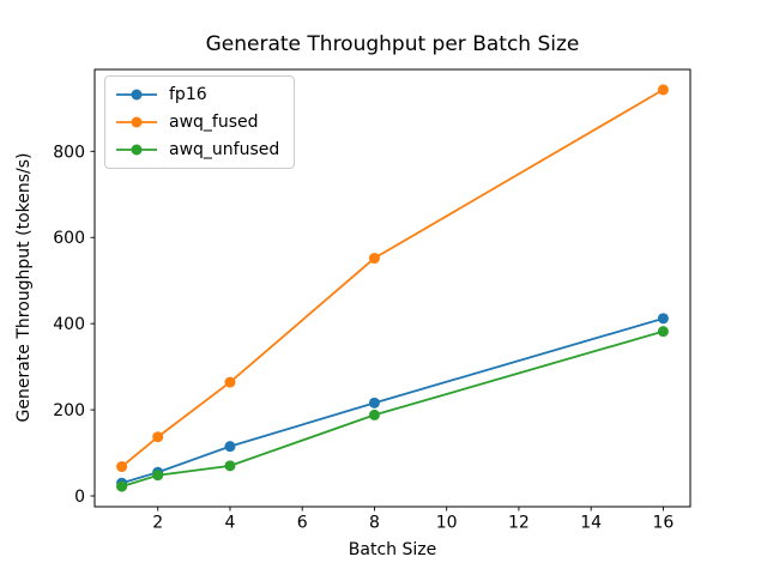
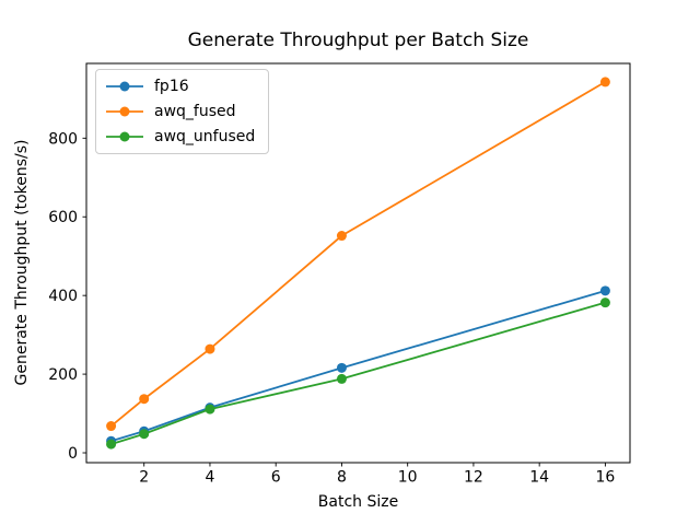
awq_unfused/4: 70 -> 110
